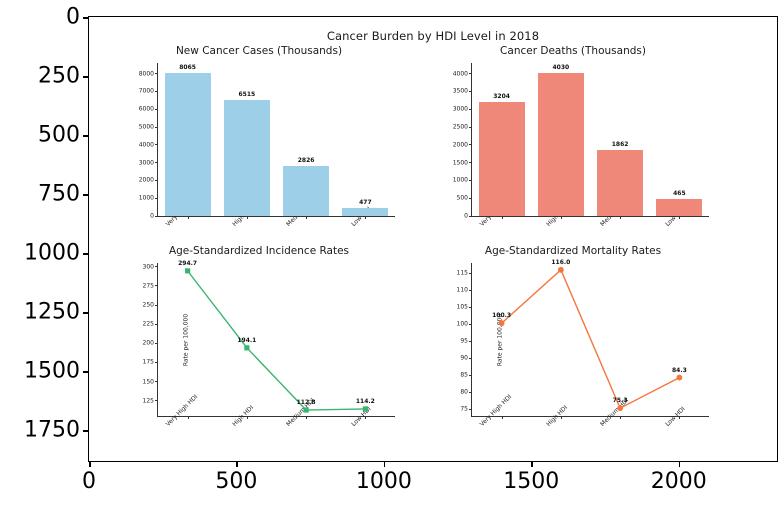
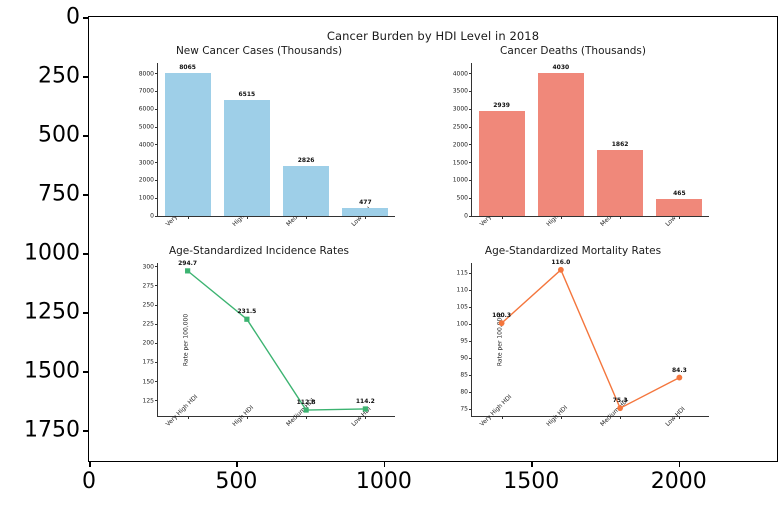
Cancer Deaths (Thousands)/Very High HDI: 3204 -> 2939
Age-Standardized Incidence Rates/High HDI: 194.1 -> 231.5
